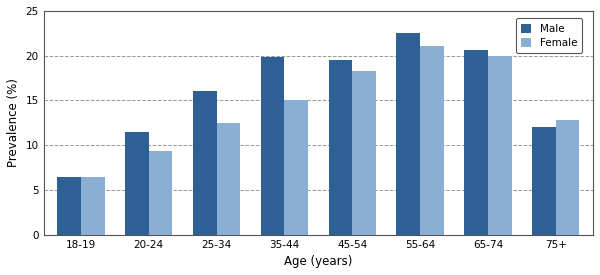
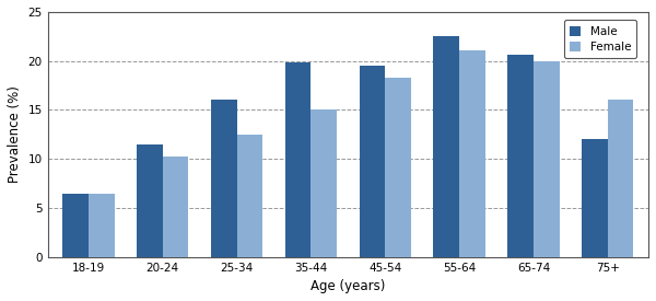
Female/20-24: 9.4 -> 10.2
Female/75+: 12.8 -> 16.0
